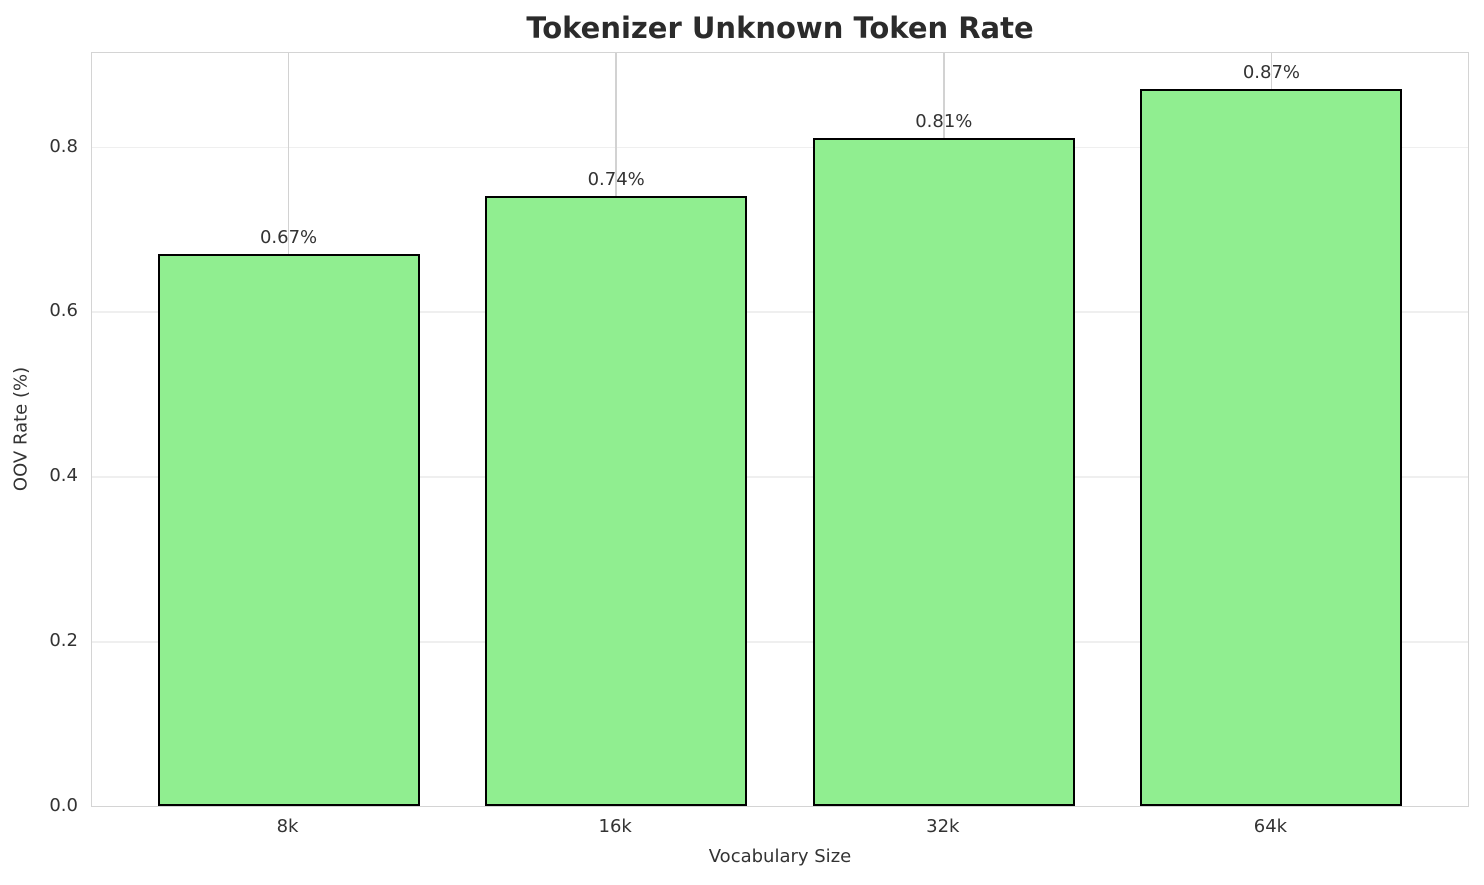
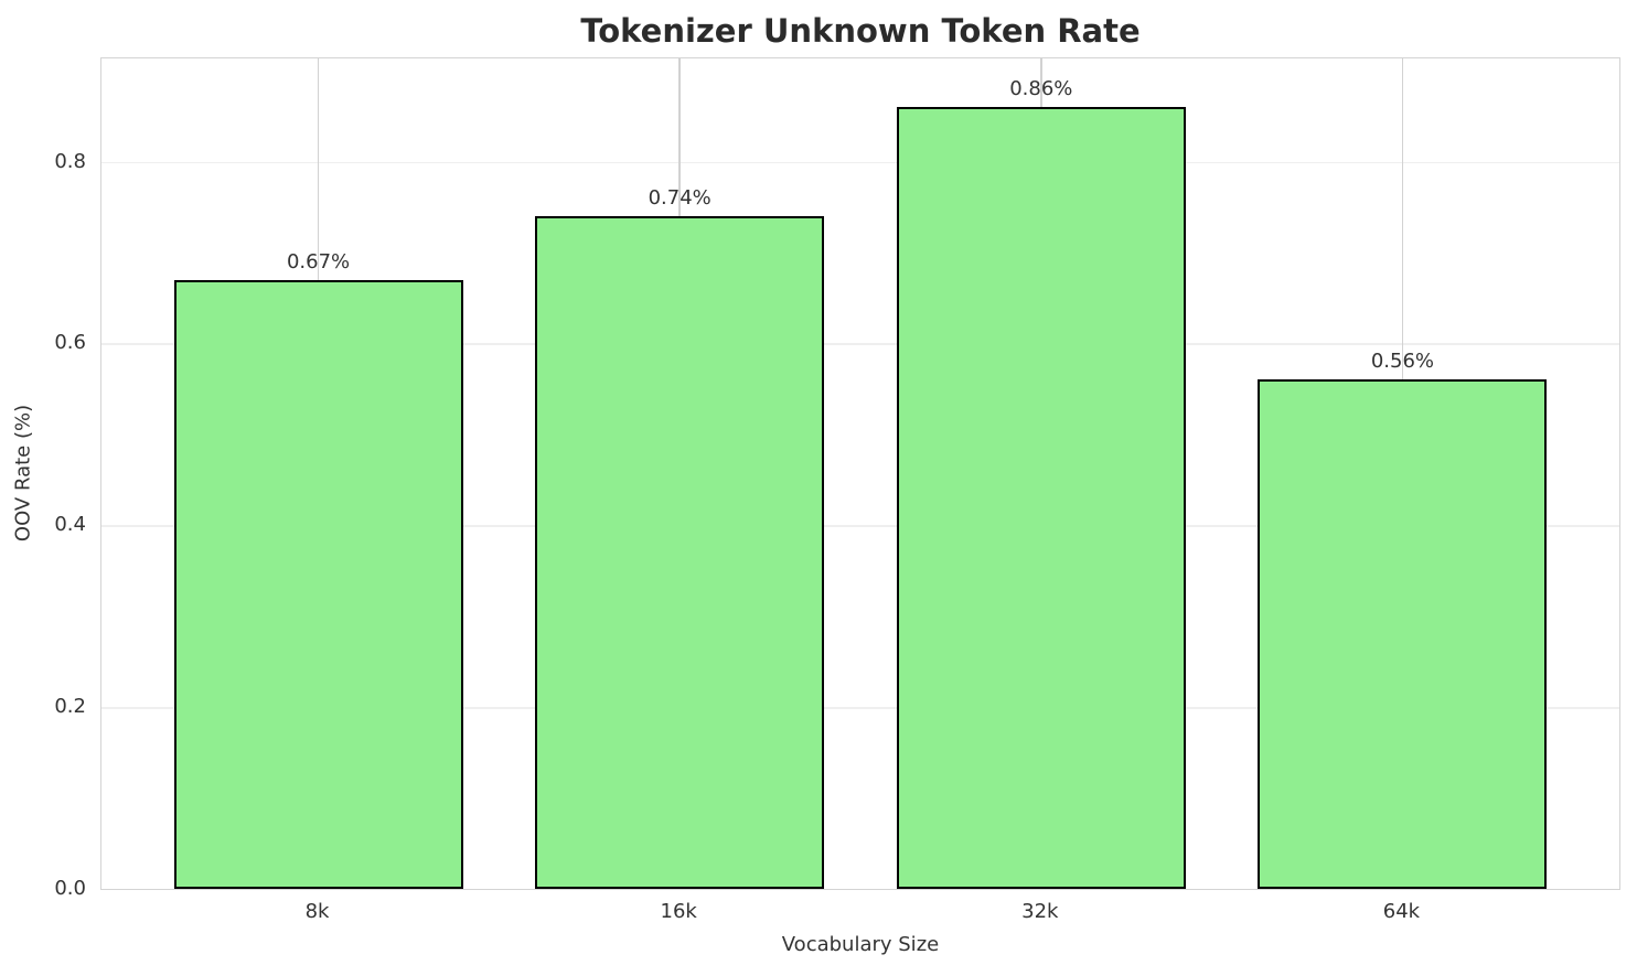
32k: 0.81% -> 0.86%
64k: 0.87% -> 0.56%
